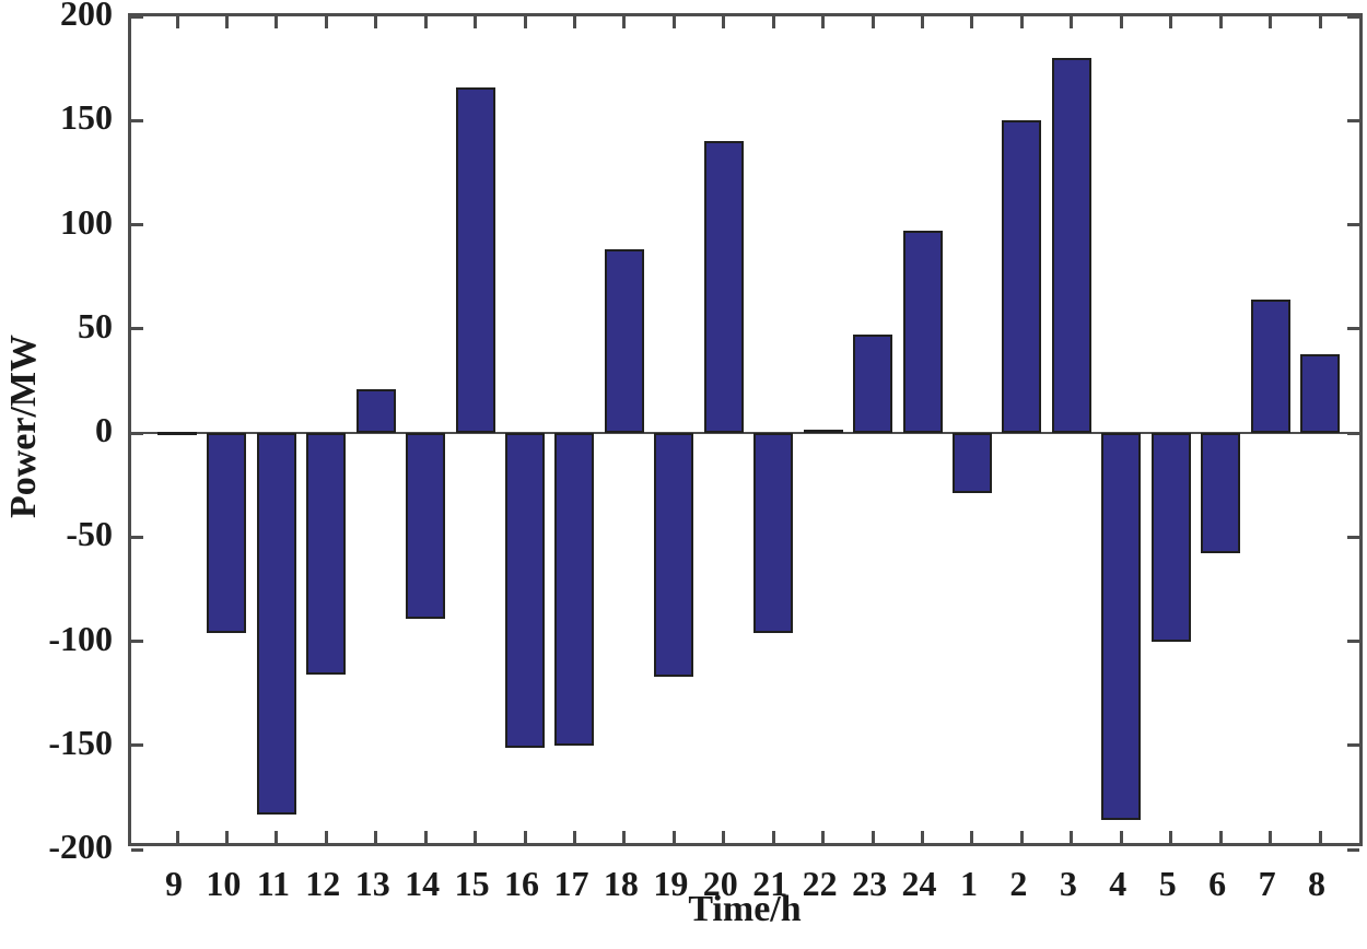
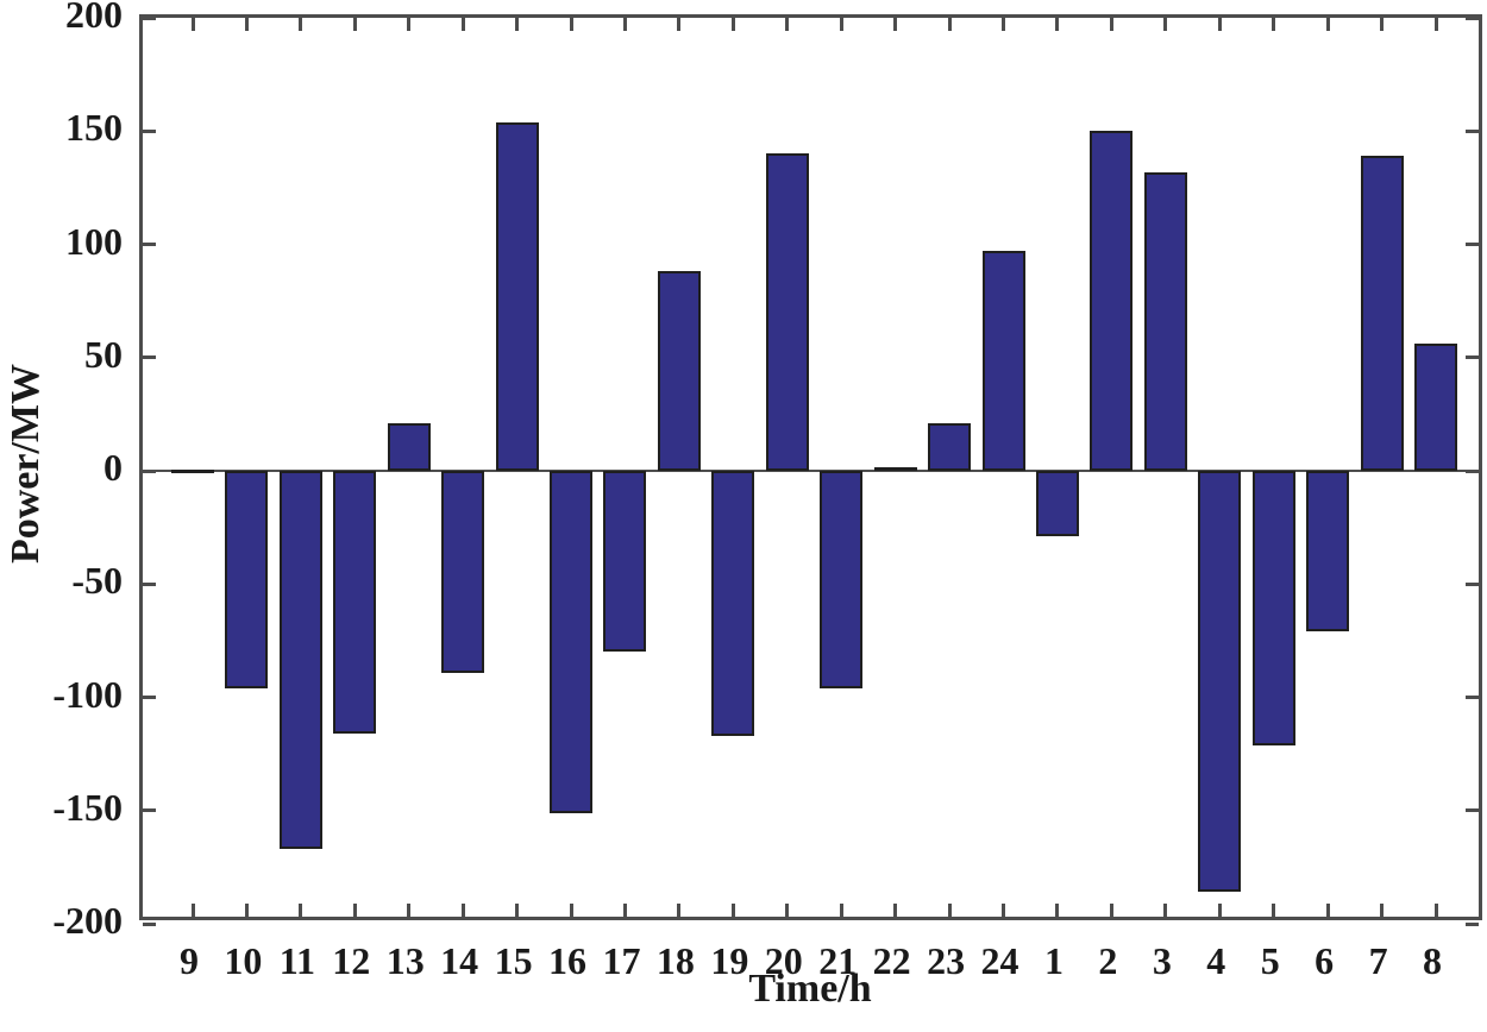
11: -183 -> -167
15: 166 -> 154
17: -150 -> -80
23: 47 -> 21
3: 180 -> 132
5: -100 -> -121
6: -58 -> -71
7: 64 -> 139
8: 38 -> 56
